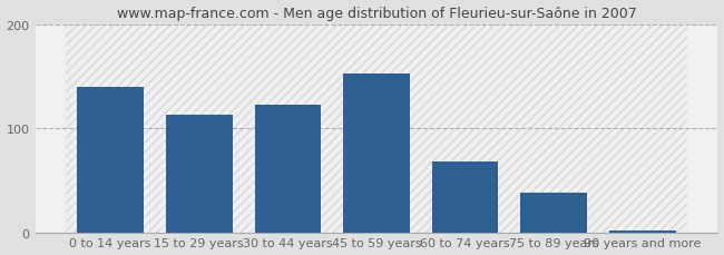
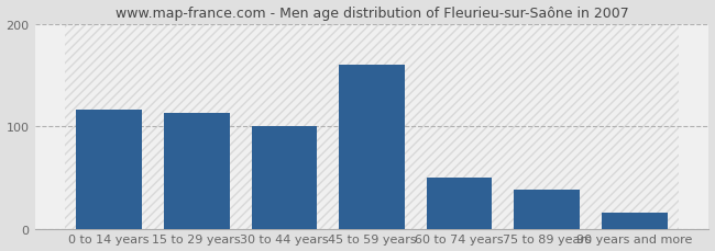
0 to 14 years: 140 -> 116
30 to 44 years: 123 -> 100
45 to 59 years: 152 -> 160
60 to 74 years: 68 -> 50
90 years and more: 2 -> 16
